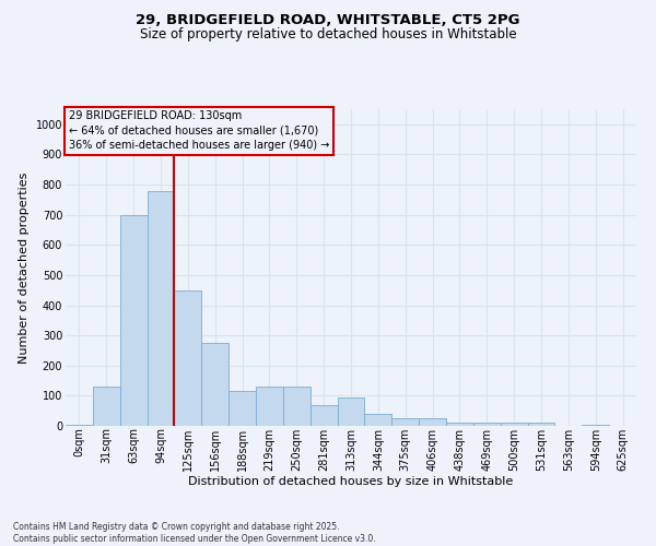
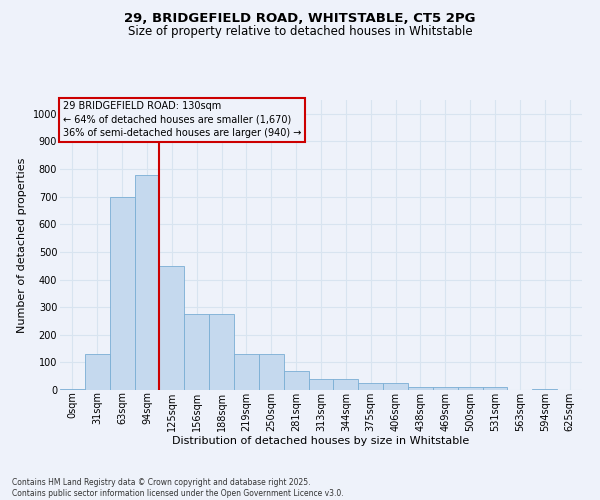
188sqm: 115 -> 275
313sqm: 95 -> 40
